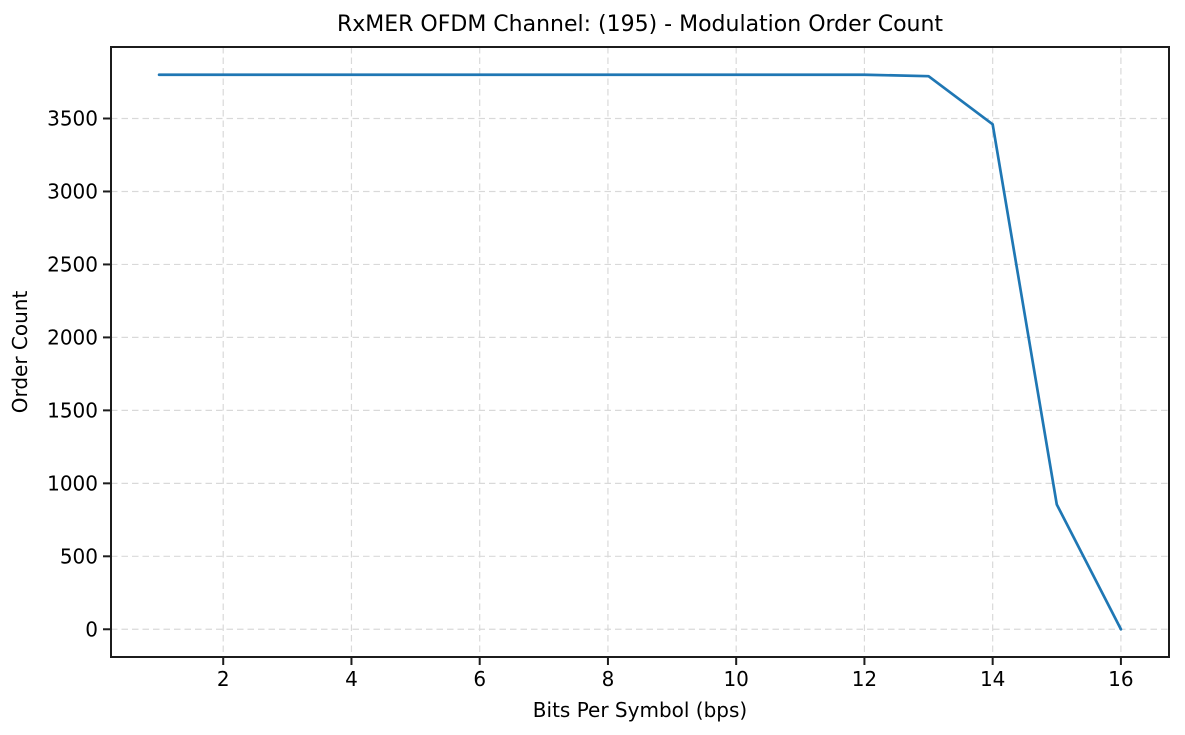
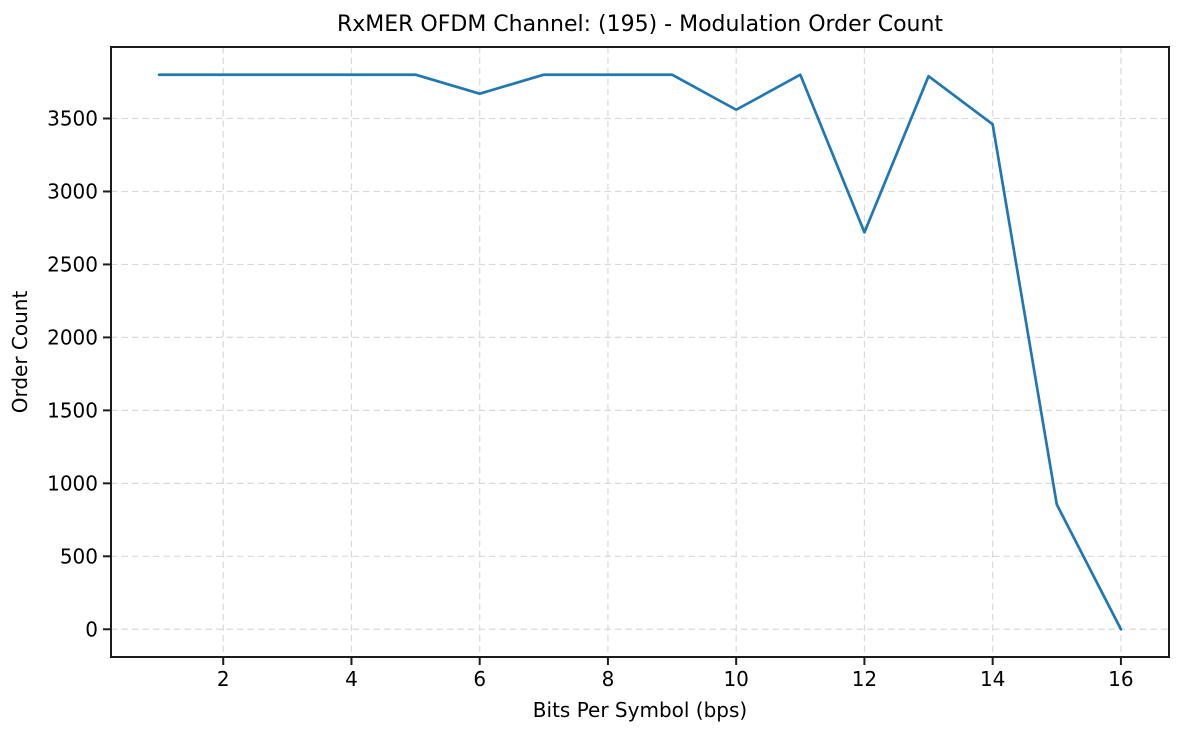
6: 3800 -> 3670
10: 3800 -> 3560
12: 3800 -> 2720
